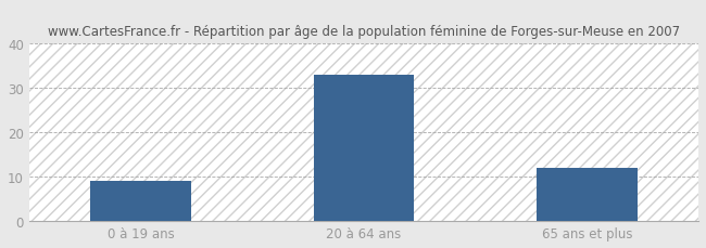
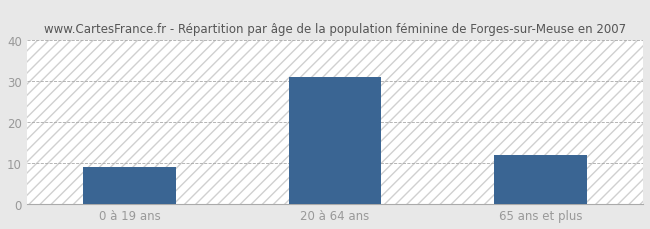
20 à 64 ans: 33 -> 31
